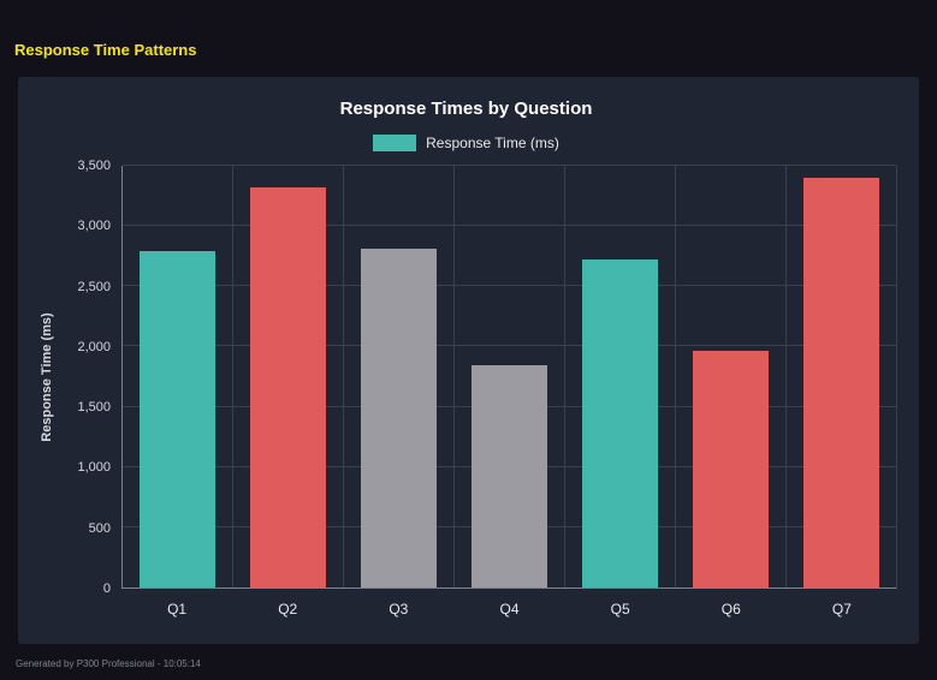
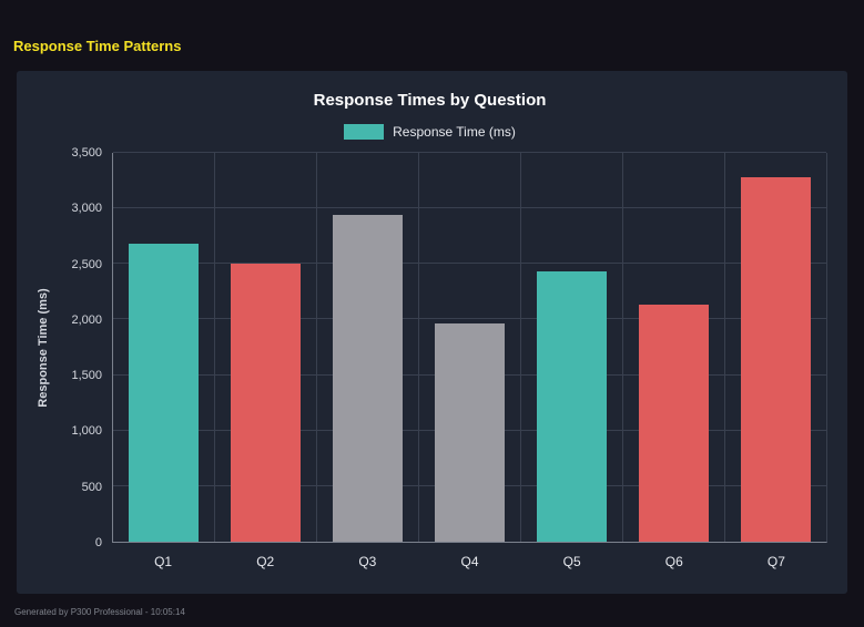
Q1: 2790 -> 2680
Q2: 3320 -> 2500
Q3: 2810 -> 2940
Q4: 1840 -> 1960
Q5: 2720 -> 2430
Q6: 1960 -> 2130
Q7: 3400 -> 3280
